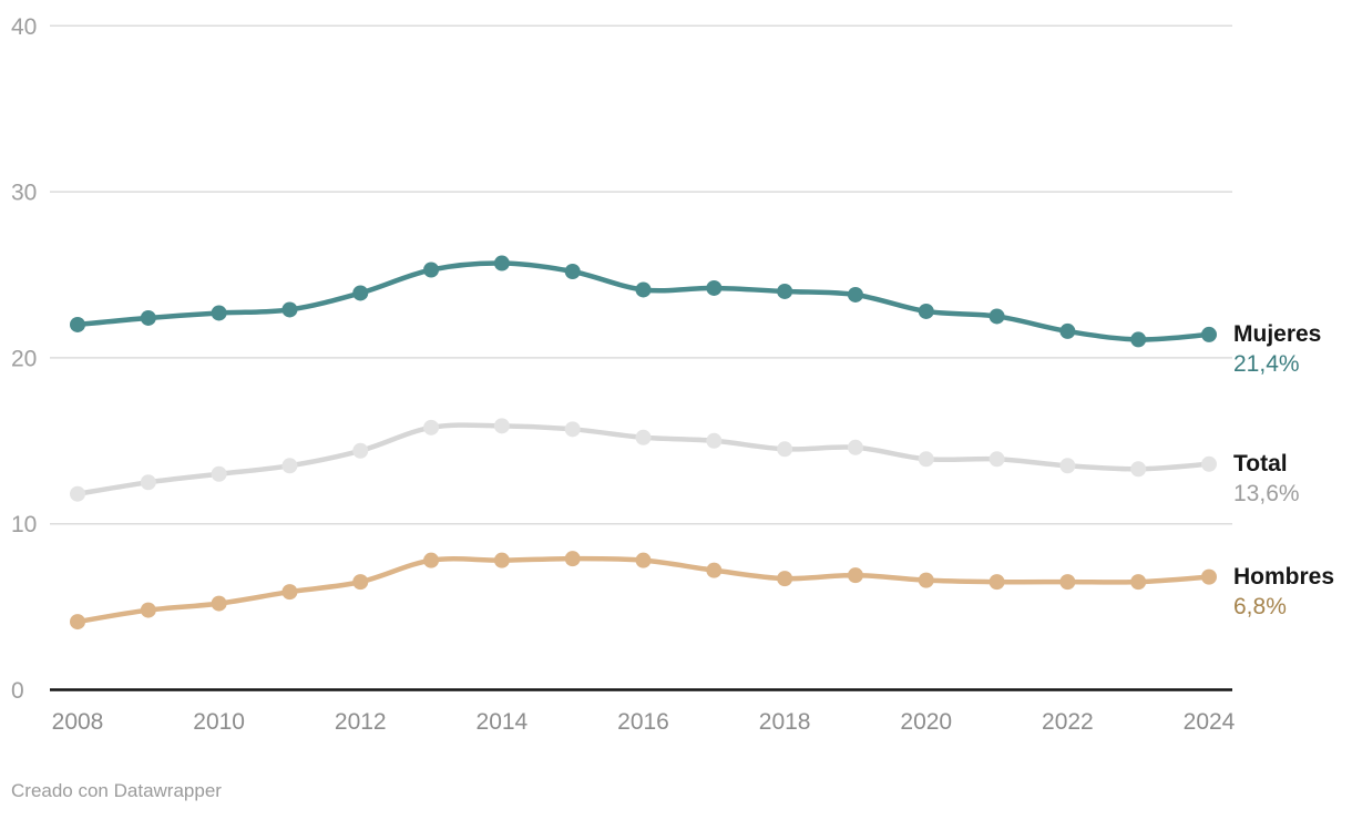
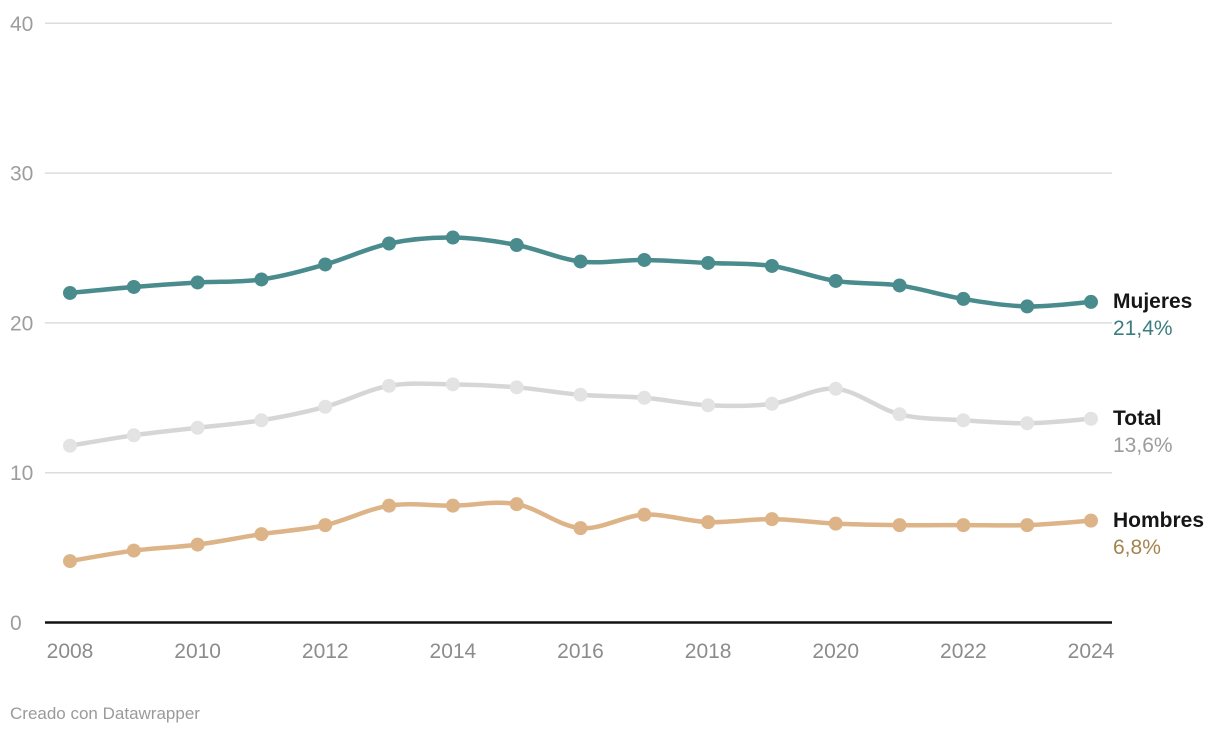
Hombres/2016: 7.8 -> 6.3
Total/2020: 13.9 -> 15.6
